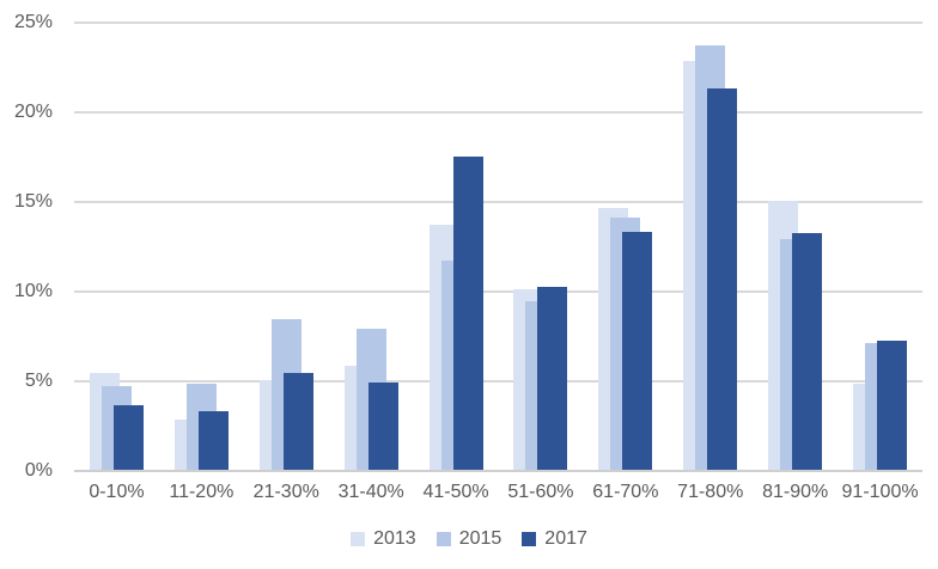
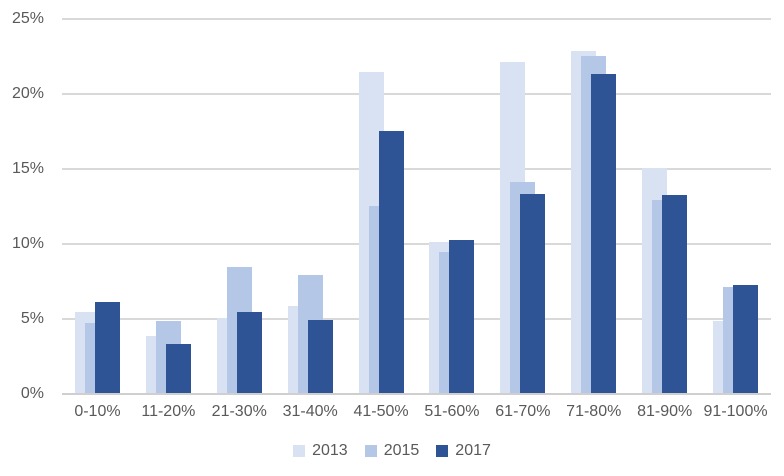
2017/0-10%: 3.6% -> 6.1%
2013/11-20%: 2.8% -> 3.8%
2013/41-50%: 13.7% -> 21.4%
2015/41-50%: 11.7% -> 12.5%
2013/61-70%: 14.6% -> 22.1%
2015/71-80%: 23.7% -> 22.5%
